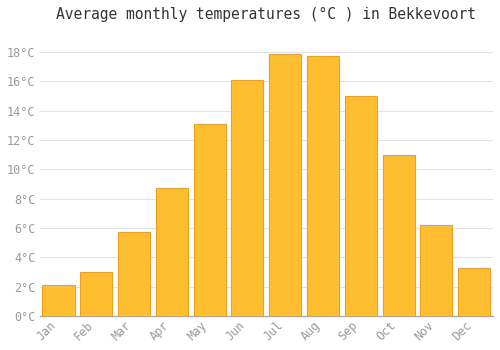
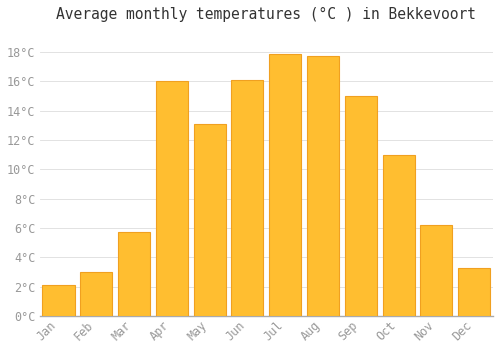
Apr: 8.7°C -> 16.0°C
